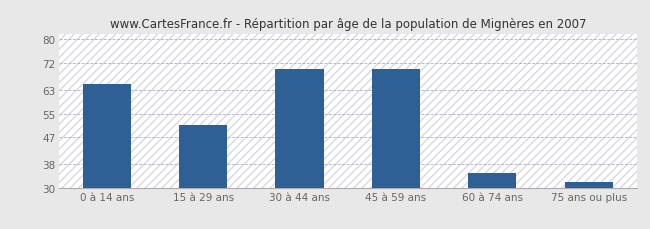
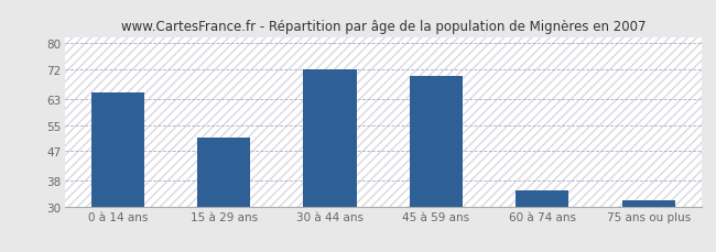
30 à 44 ans: 70 -> 72
